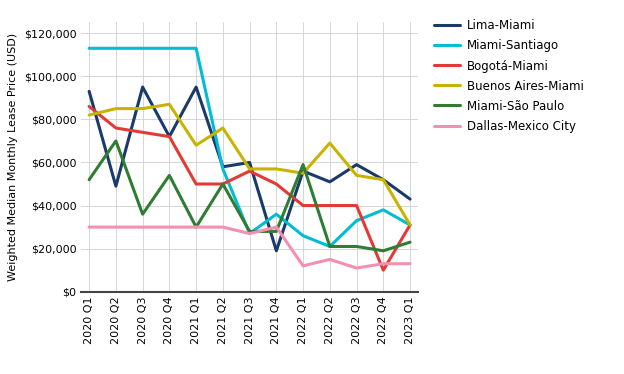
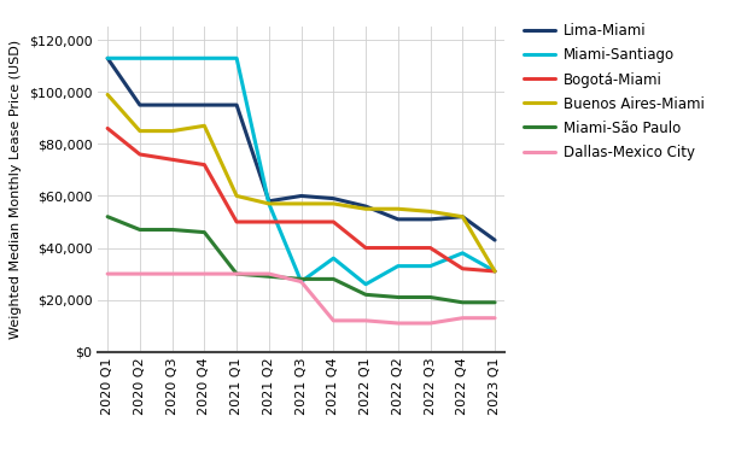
Lima-Miami/2020 Q1: $93,000 -> $113,000
Buenos Aires-Miami/2020 Q1: $82,000 -> $99,000
Lima-Miami/2020 Q2: $49,000 -> $95,000
Miami-São Paulo/2020 Q2: $70,000 -> $47,000
Miami-São Paulo/2020 Q3: $36,000 -> $47,000
Lima-Miami/2020 Q4: $72,000 -> $95,000
Miami-São Paulo/2020 Q4: $54,000 -> $46,000
Buenos Aires-Miami/2021 Q1: $68,000 -> $60,000
Buenos Aires-Miami/2021 Q2: $76,000 -> $57,000
Miami-São Paulo/2021 Q2: $50,000 -> $29,000
Bogotá-Miami/2021 Q3: $56,000 -> $50,000
Lima-Miami/2021 Q4: $19,000 -> $59,000
Dallas-Mexico City/2021 Q4: $30,000 -> $12,000
Miami-São Paulo/2022 Q1: $59,000 -> $22,000
Miami-Santiago/2022 Q2: $21,000 -> $33,000
Buenos Aires-Miami/2022 Q2: $69,000 -> $55,000
Dallas-Mexico City/2022 Q2: $15,000 -> $11,000
Lima-Miami/2022 Q3: $59,000 -> $51,000
Bogotá-Miami/2022 Q4: $10,000 -> $32,000
Miami-São Paulo/2023 Q1: $23,000 -> $19,000
